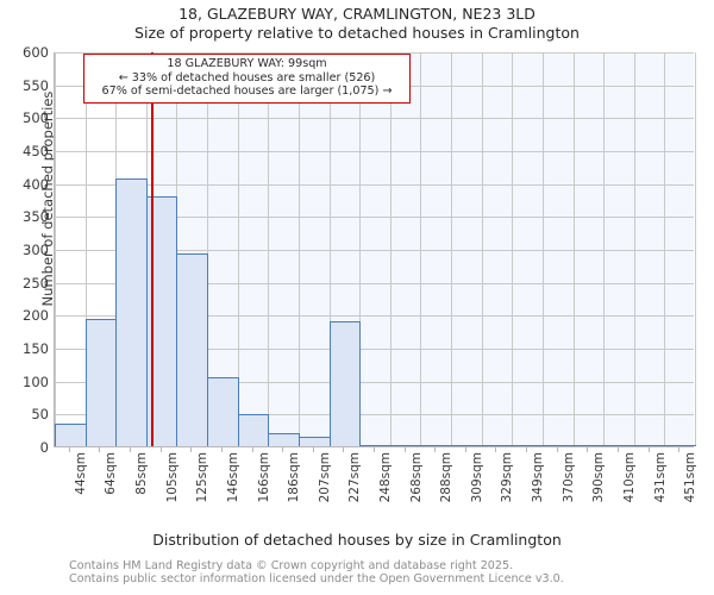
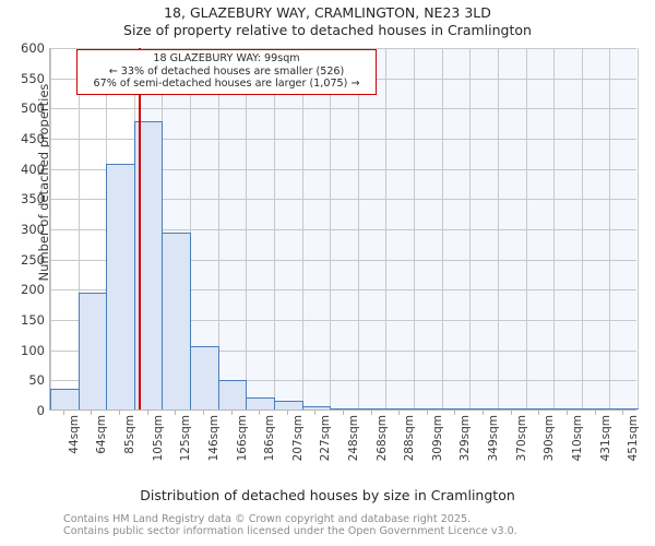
105sqm: 380 -> 480
227sqm: 190 -> 10
